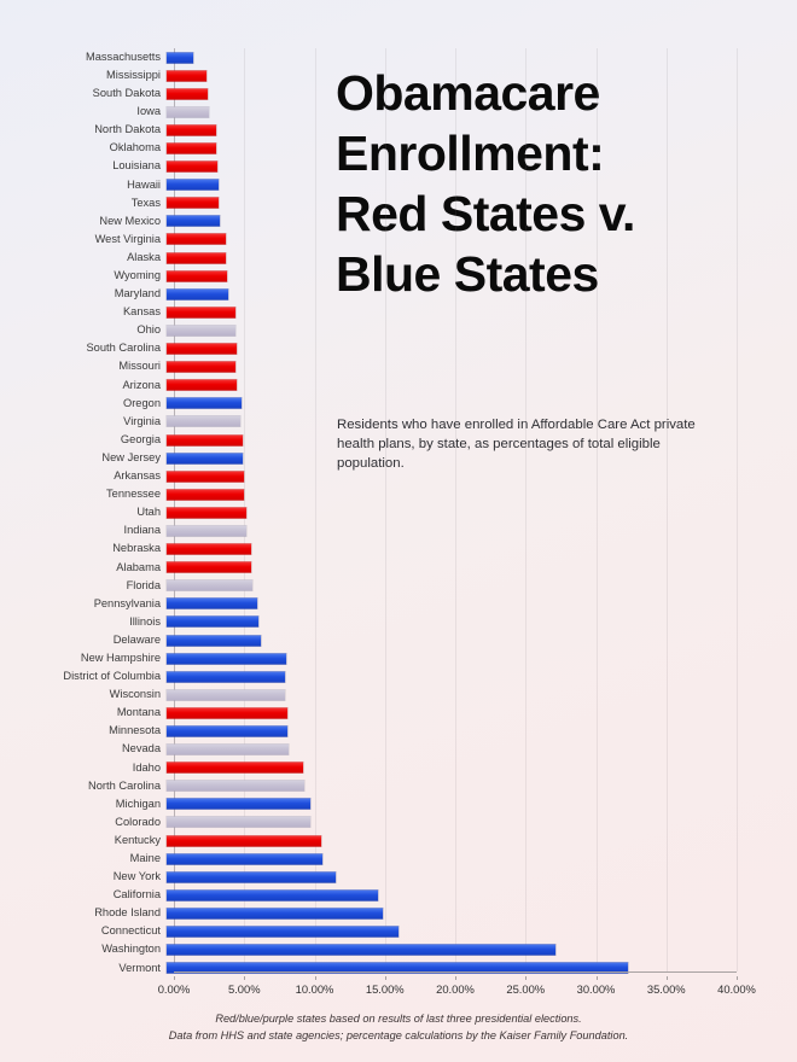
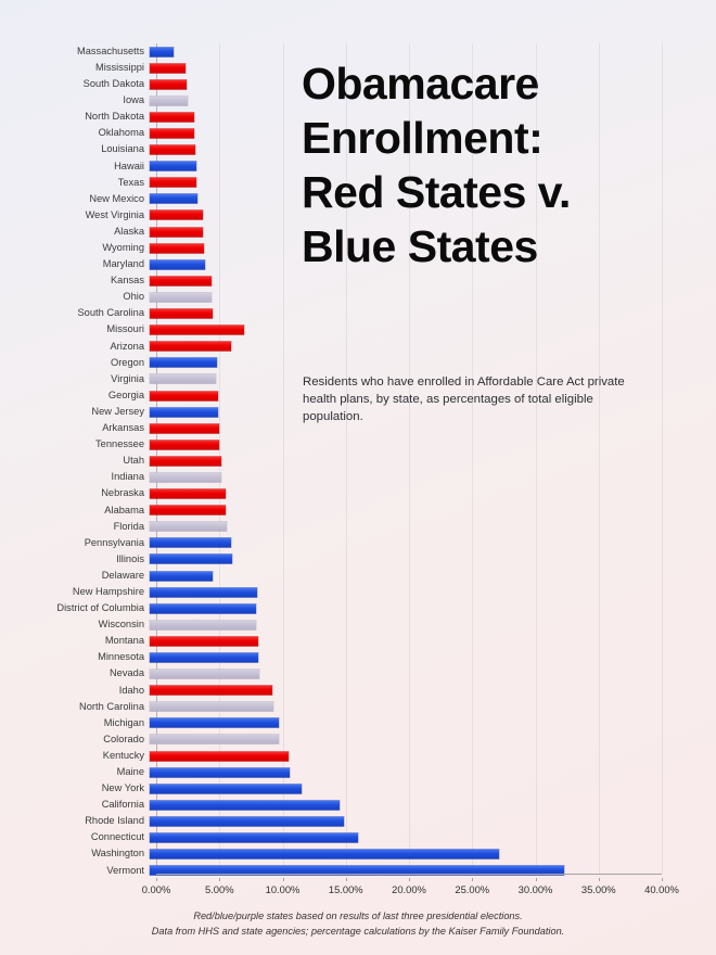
Missouri: 4.9% -> 7.5%
Arizona: 5.0% -> 6.4%
Delaware: 6.7% -> 5.0%
